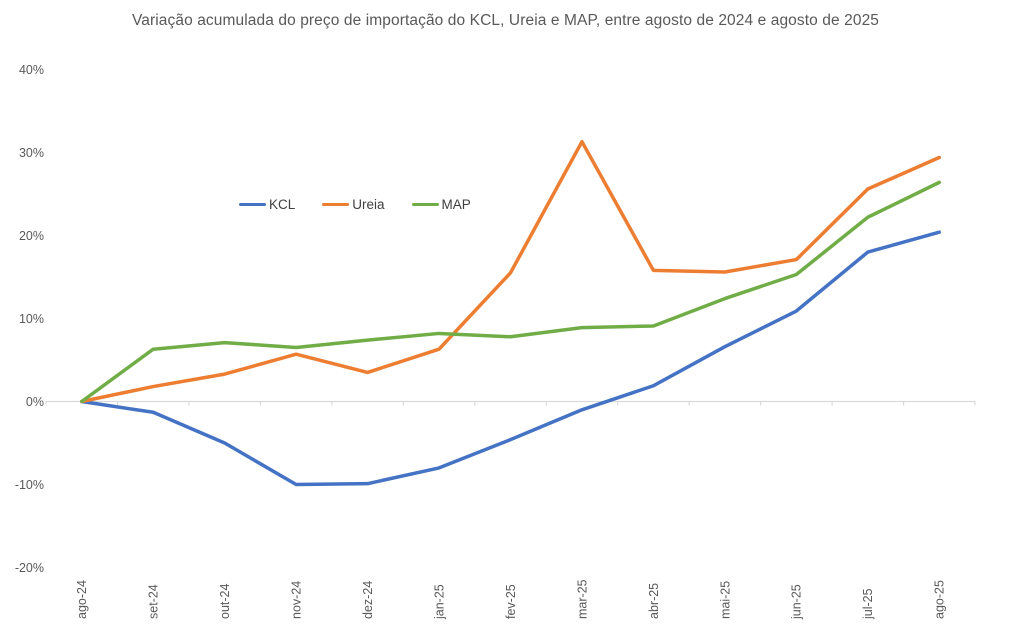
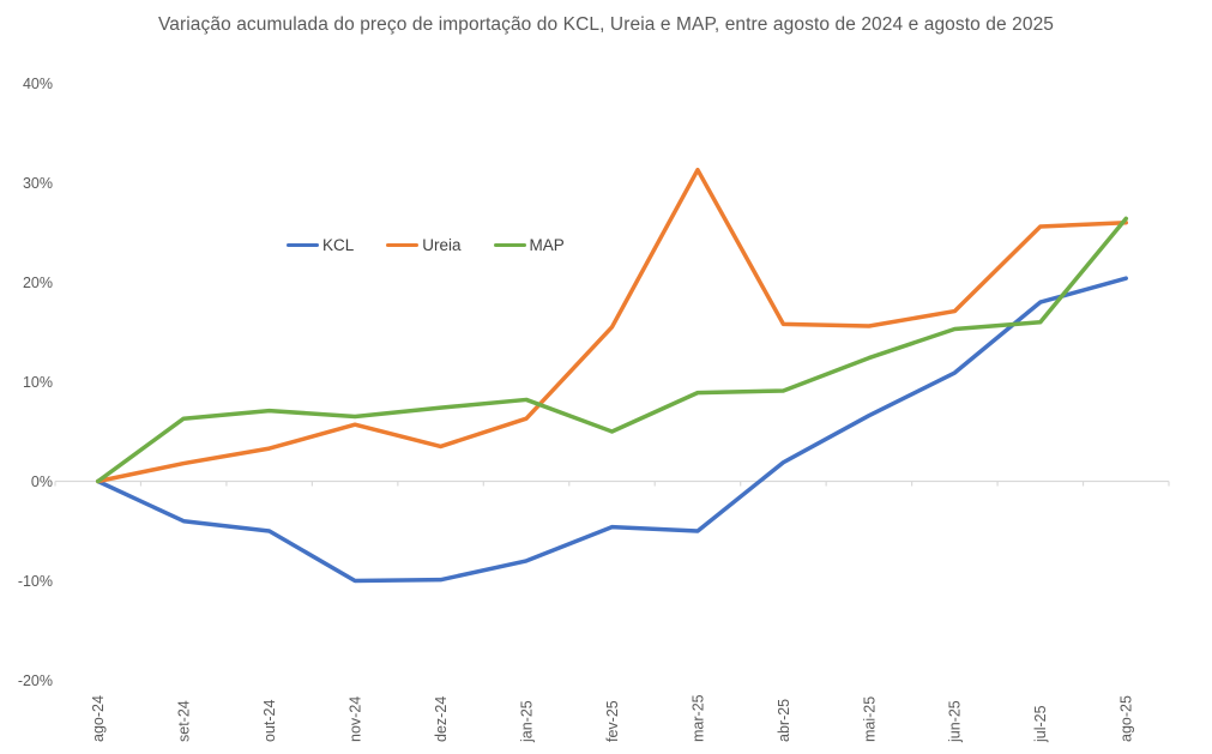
KCL/set-24: -1% -> -4%
MAP/fev-25: 8% -> 5%
KCL/mar-25: -1% -> -5%
MAP/jul-25: 22% -> 16%
Ureia/ago-25: 29% -> 26%
